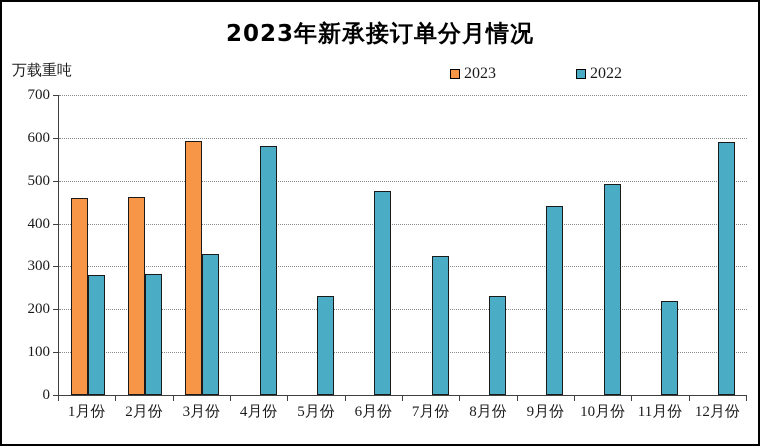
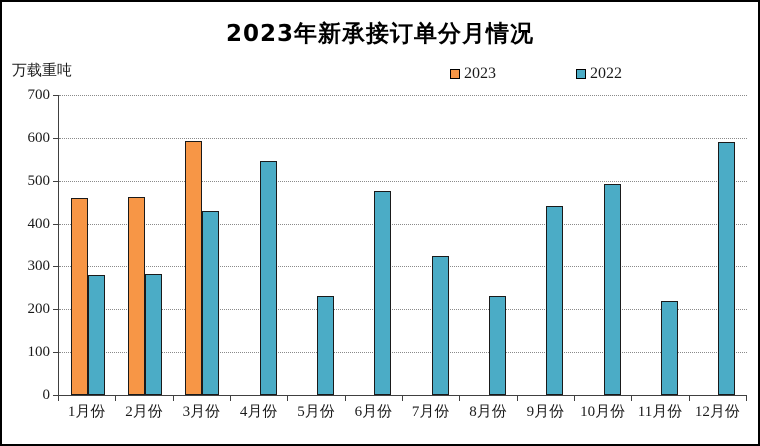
2022/3月份: 330 -> 430
2022/4月份: 580 -> 550
